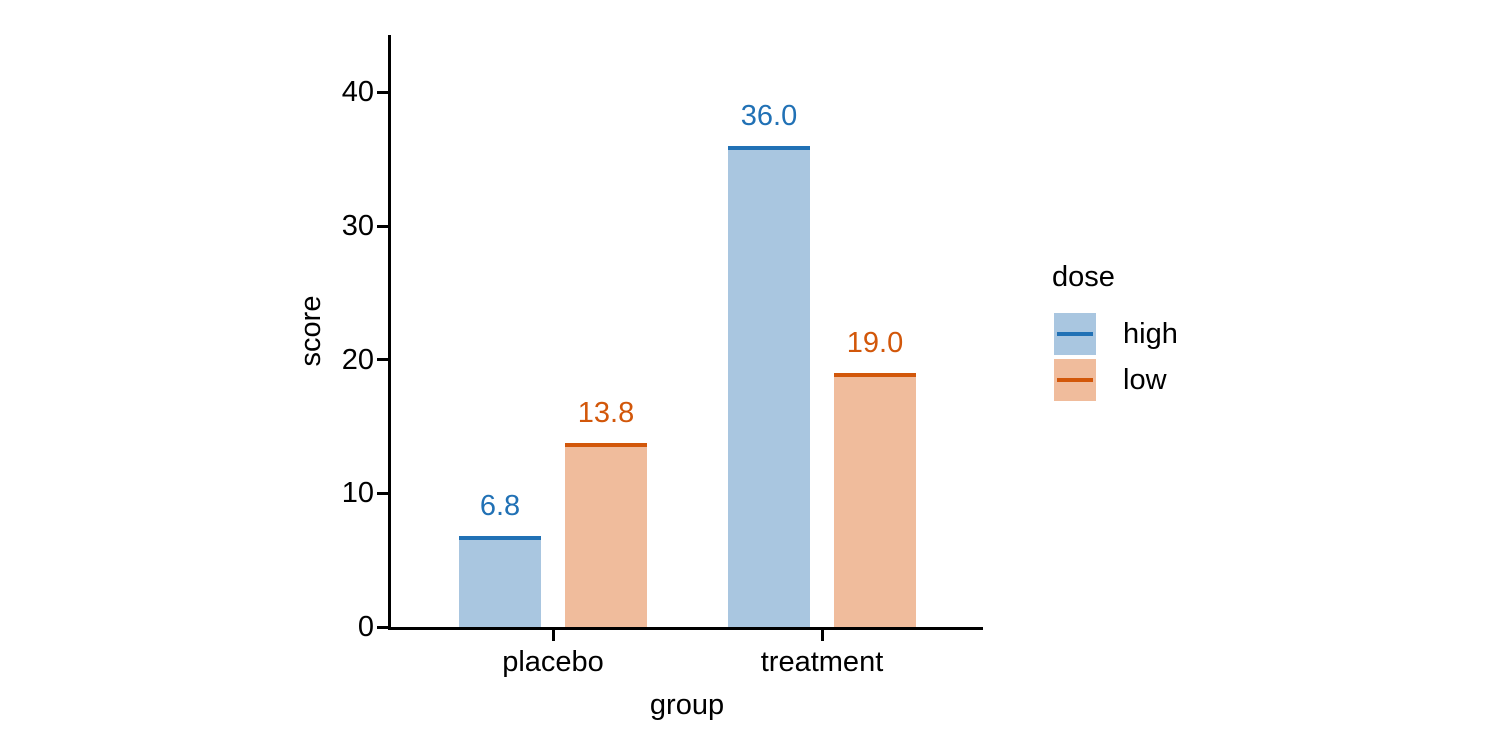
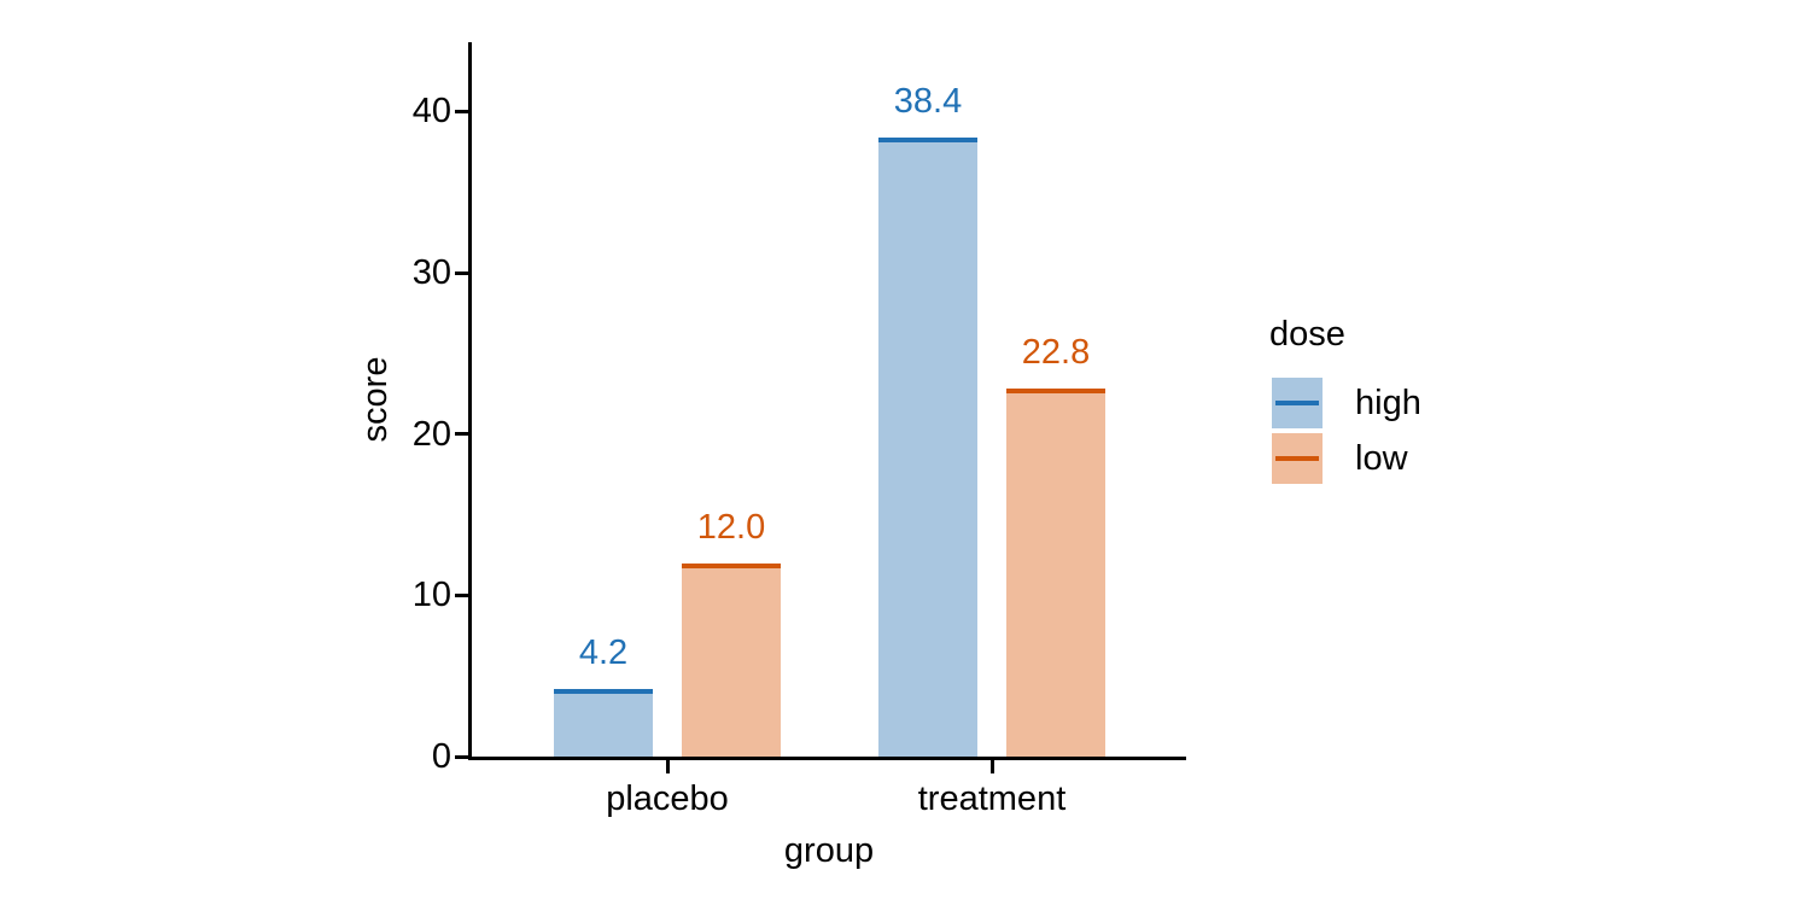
high/placebo: 6.8 -> 4.2
low/placebo: 13.8 -> 12.0
high/treatment: 36.0 -> 38.4
low/treatment: 19.0 -> 22.8
